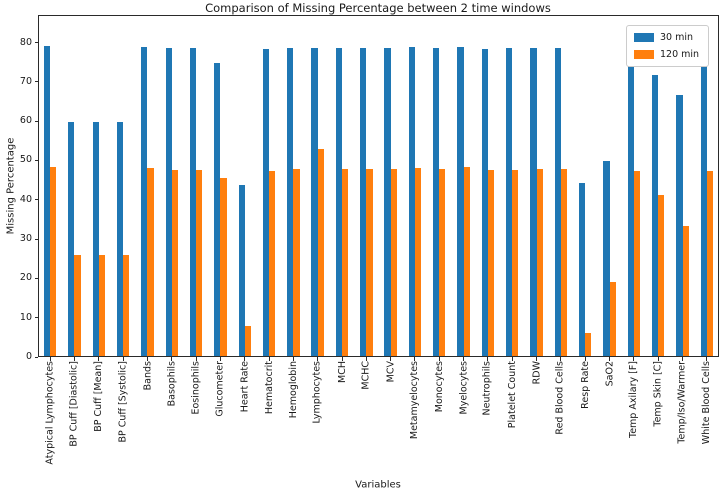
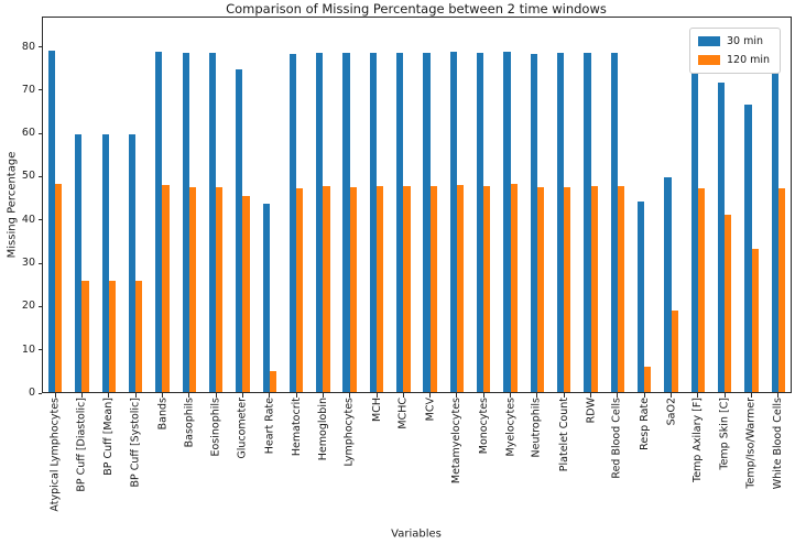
120 min/Heart Rate: 8 -> 5
120 min/Lymphocytes: 53 -> 48
